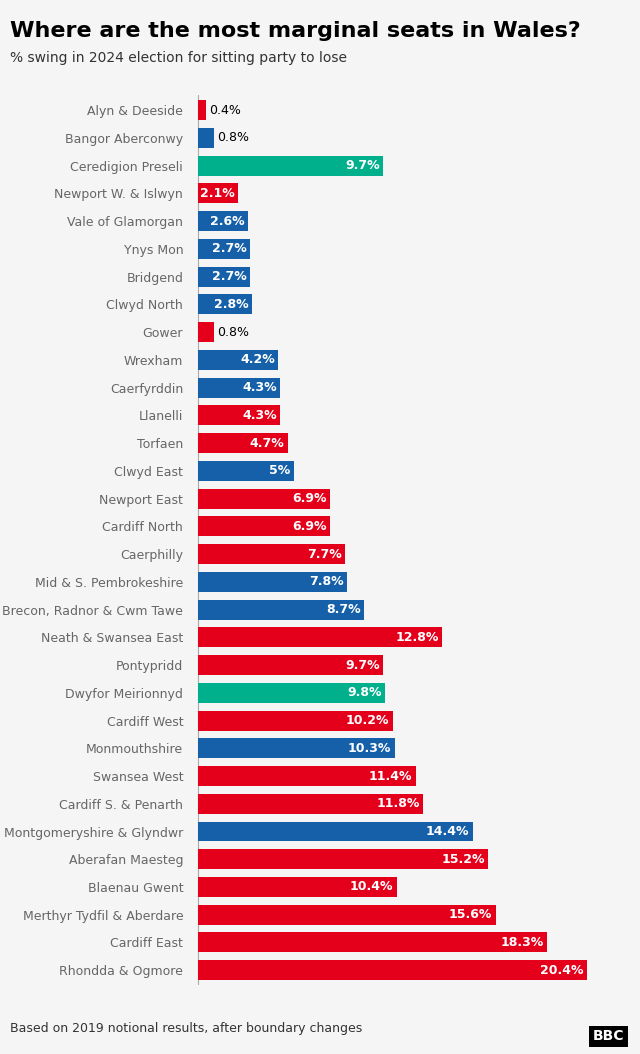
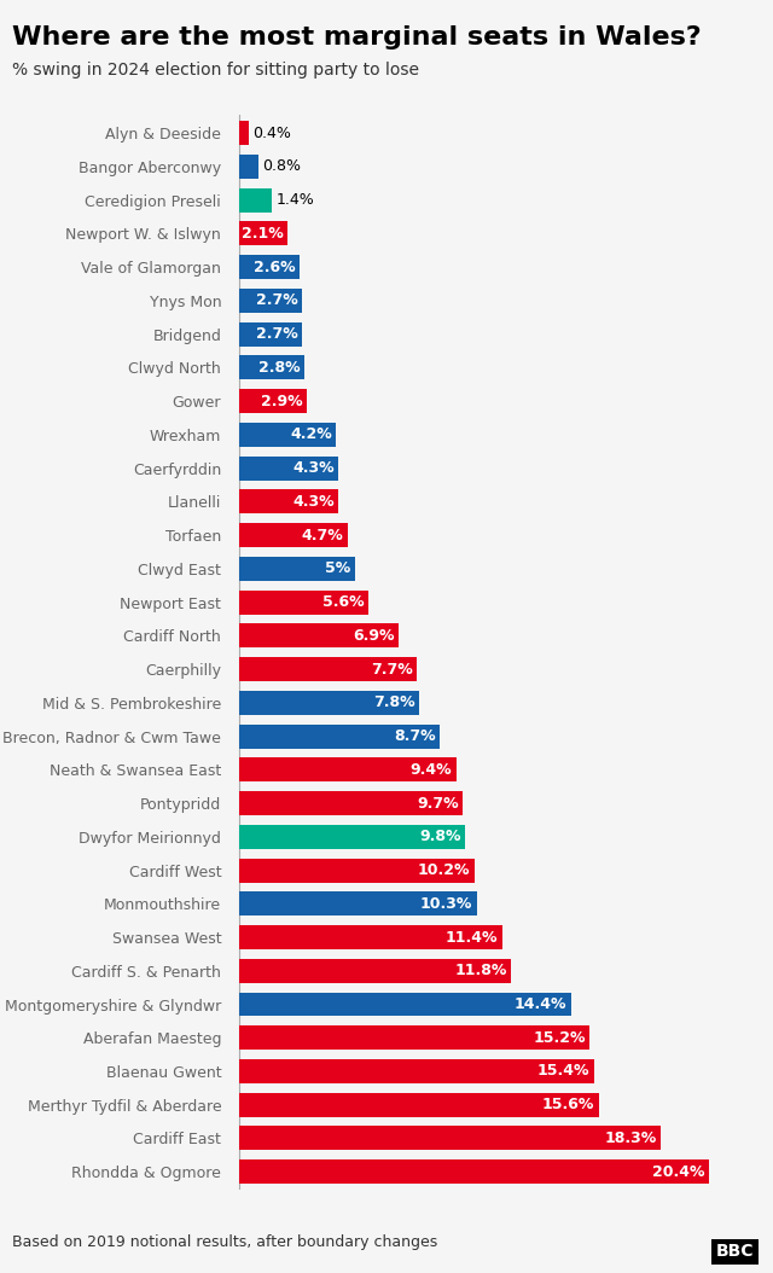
Ceredigion Preseli: 9.7% -> 1.4%
Gower: 0.8% -> 2.9%
Newport East: 6.9% -> 5.6%
Neath & Swansea East: 12.8% -> 9.4%
Blaenau Gwent: 10.4% -> 15.4%
